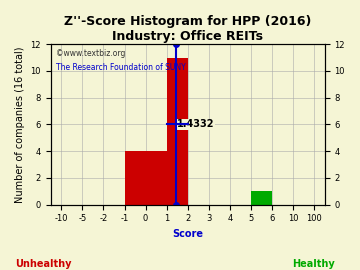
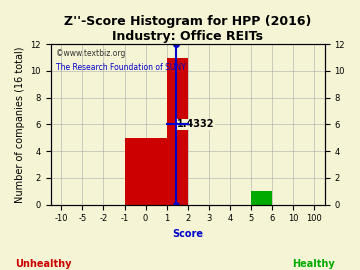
0: 4 -> 5
